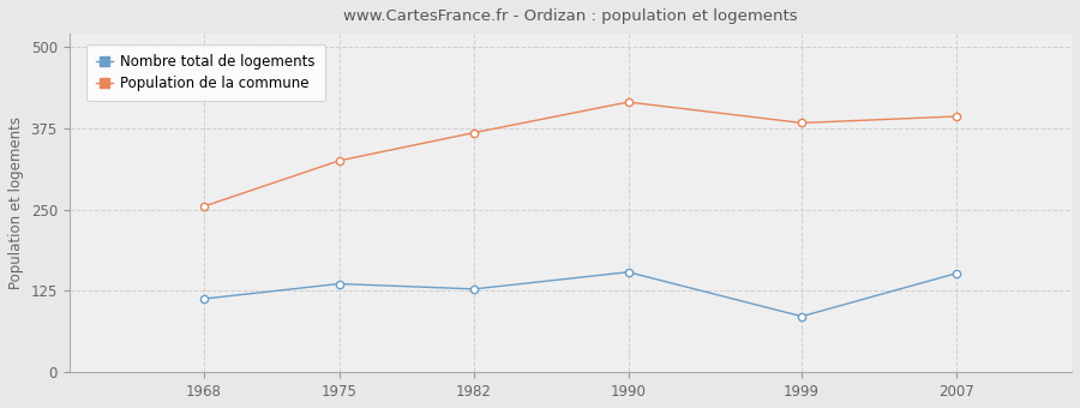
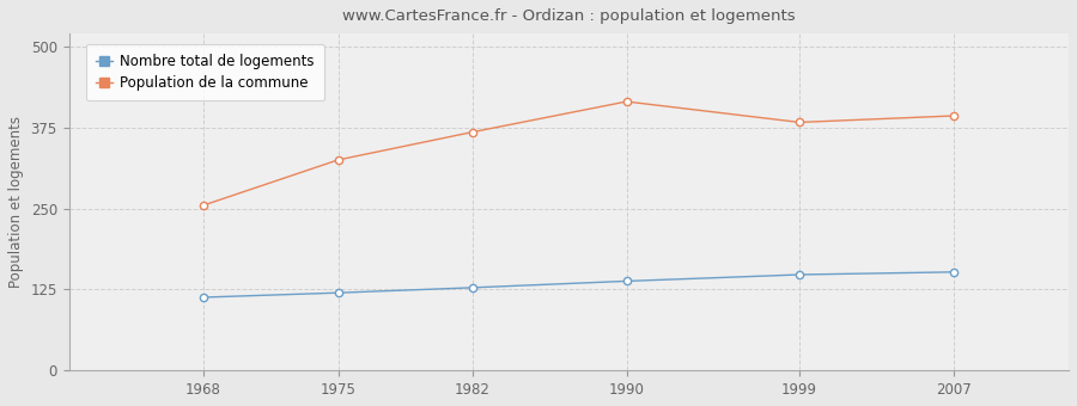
Nombre total de logements/1975: 136 -> 120
Nombre total de logements/1990: 154 -> 138
Nombre total de logements/1999: 86 -> 148
